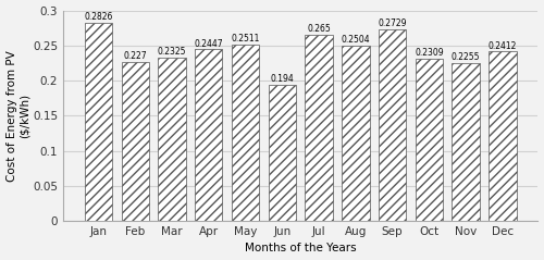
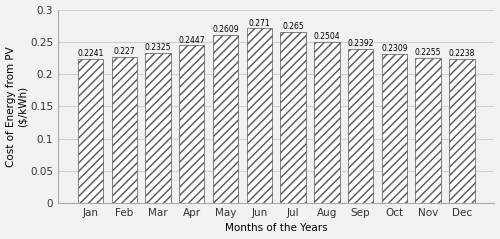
Jan: 0.2826 -> 0.2241
May: 0.2511 -> 0.2609
Jun: 0.194 -> 0.271
Sep: 0.2729 -> 0.2392
Dec: 0.2412 -> 0.2238
